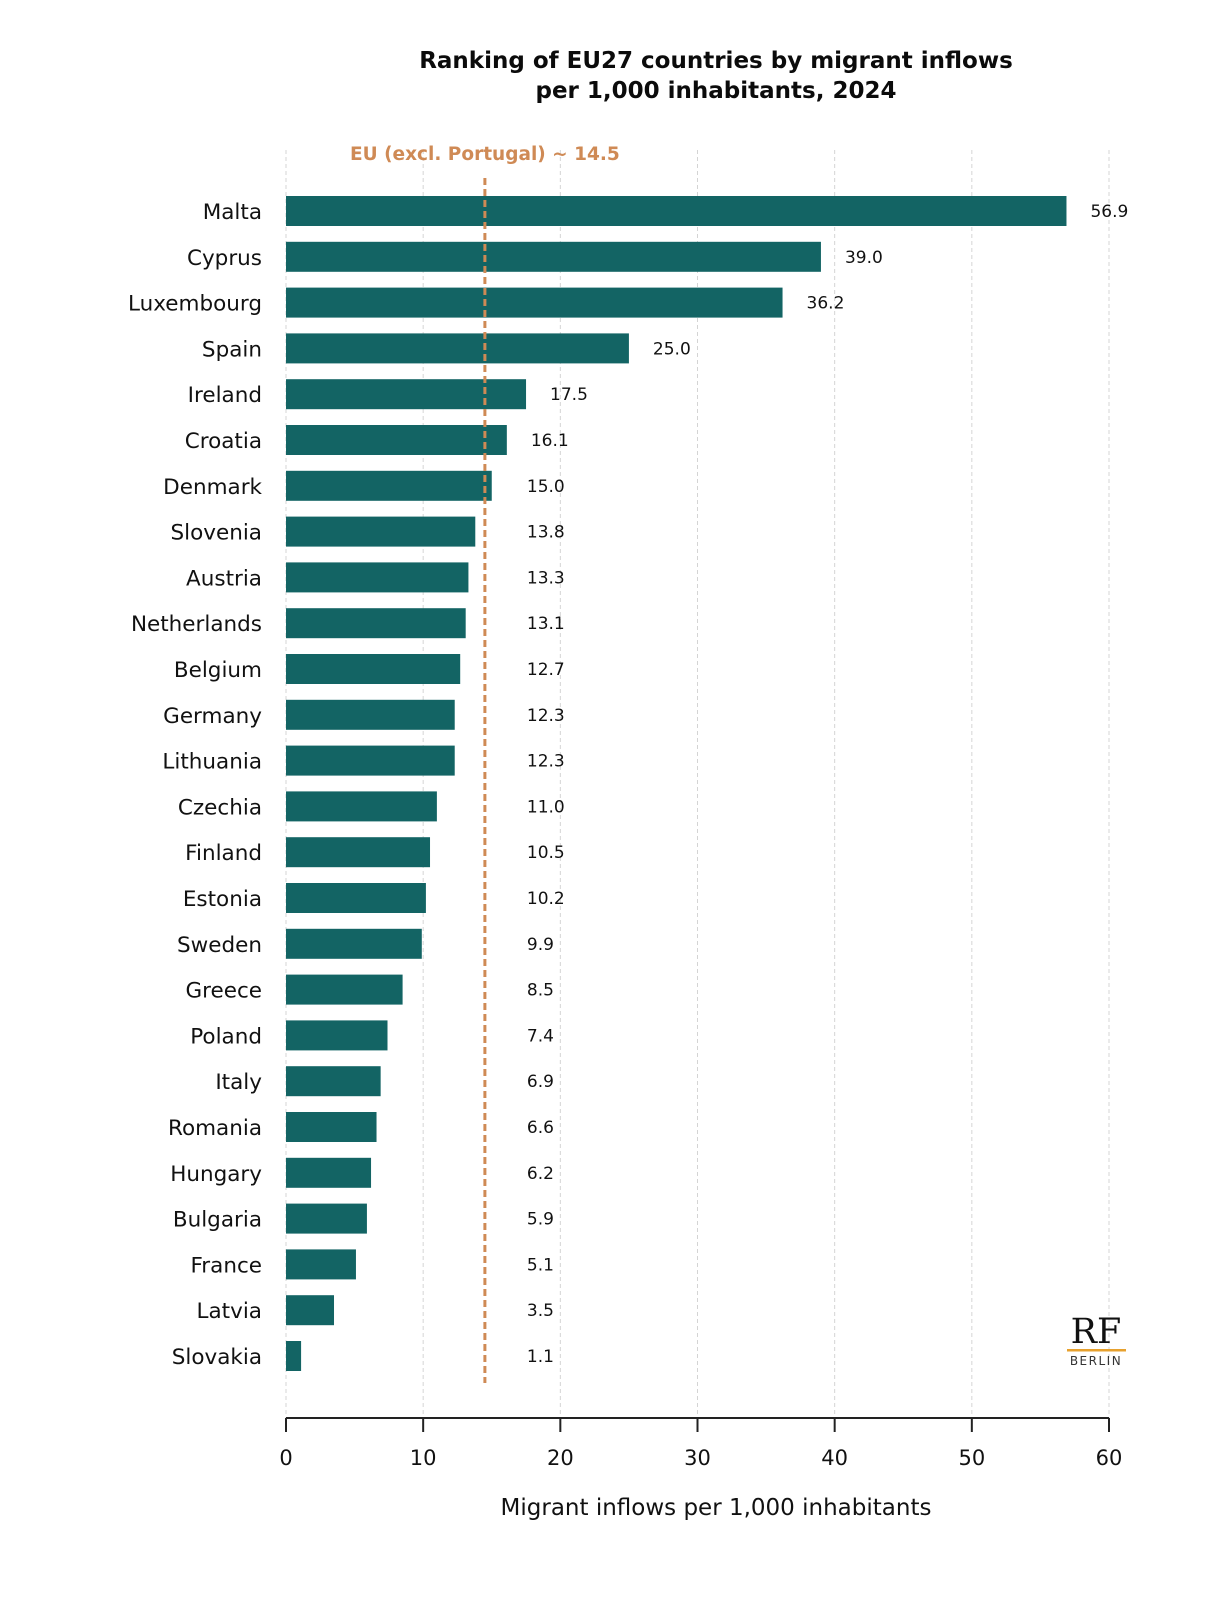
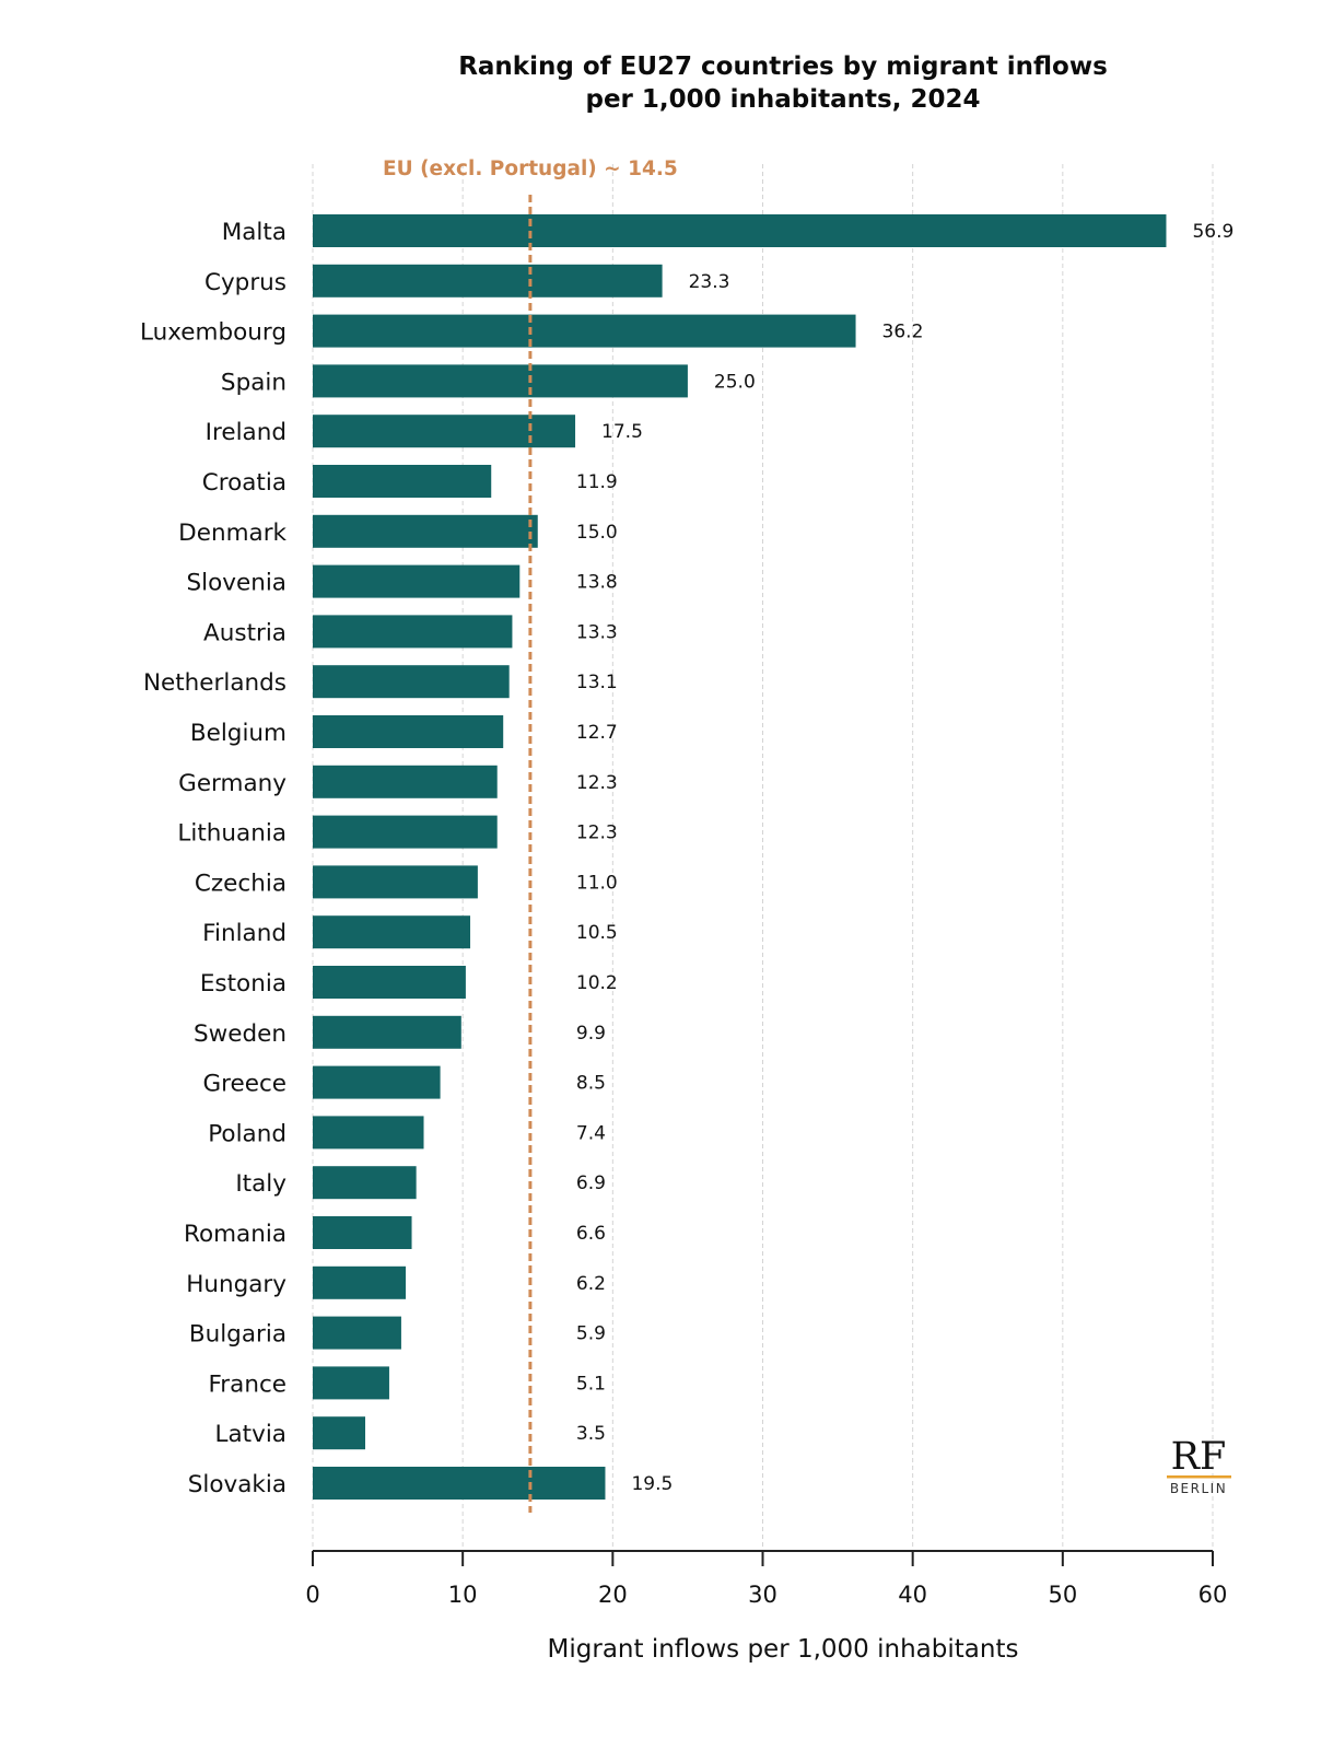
Cyprus: 39.0 -> 23.3
Croatia: 16.1 -> 11.9
Slovakia: 1.1 -> 19.5
